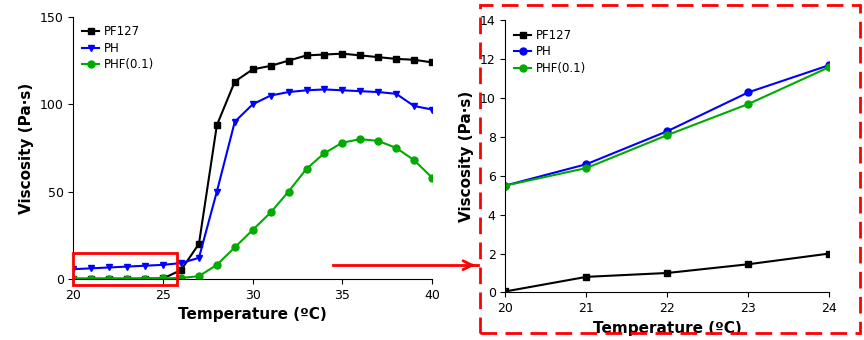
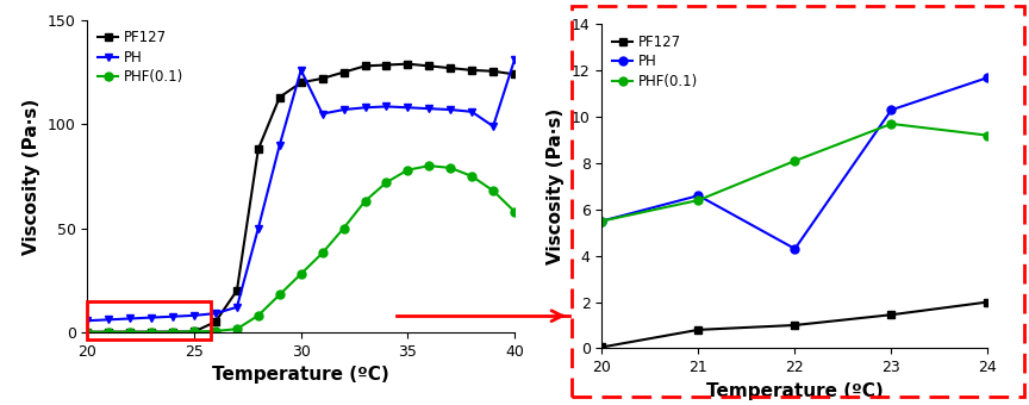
PH/30: 100 -> 126
PH/40: 97 -> 131
PH/22: 8.3 -> 4.3
PHF(0.1)/24: 11.6 -> 9.2
